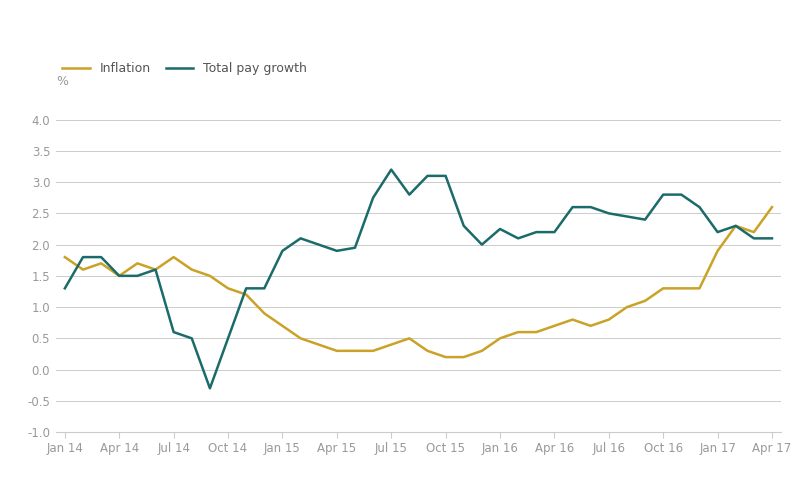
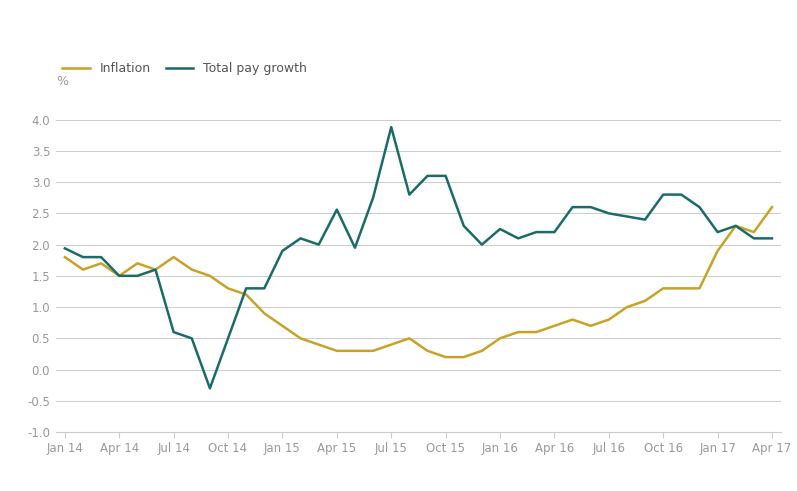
Total pay growth/Jan 14: 1.30 -> 1.94
Total pay growth/Apr 15: 1.90 -> 2.56
Total pay growth/Jul 15: 3.20 -> 3.88
